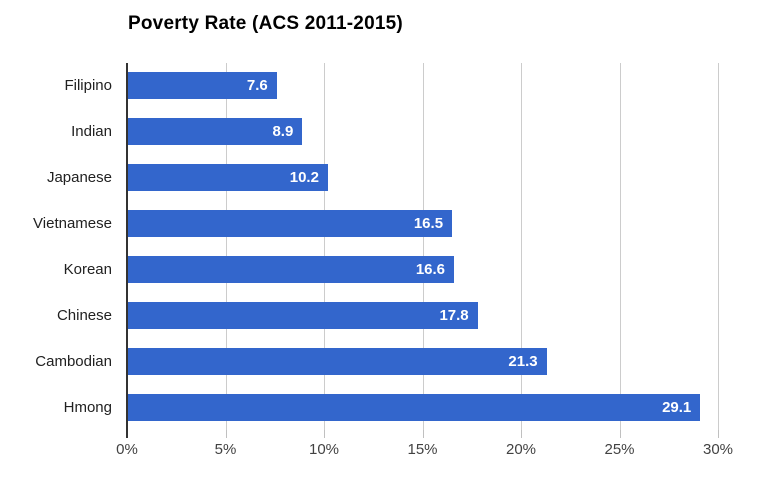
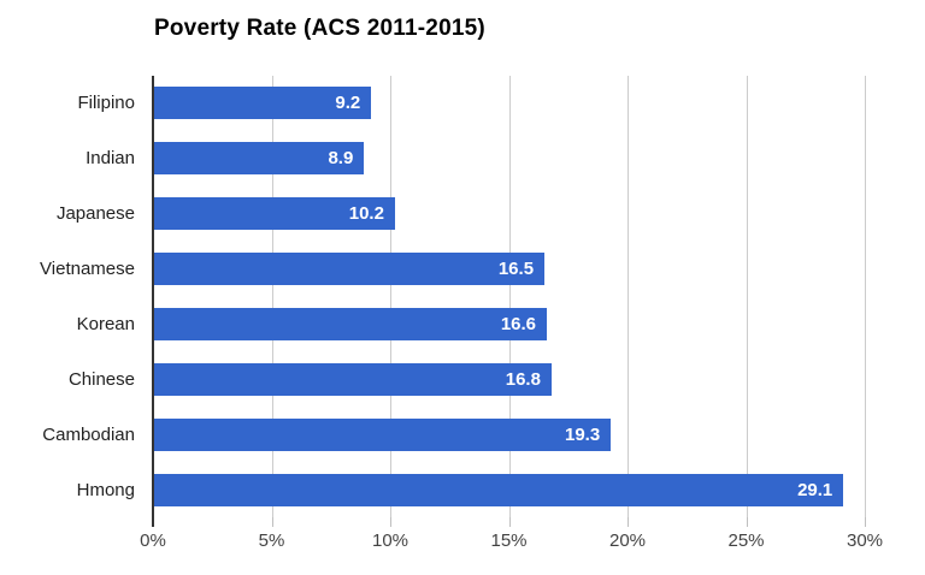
Filipino: 7.6 -> 9.2
Chinese: 17.8 -> 16.8
Cambodian: 21.3 -> 19.3
